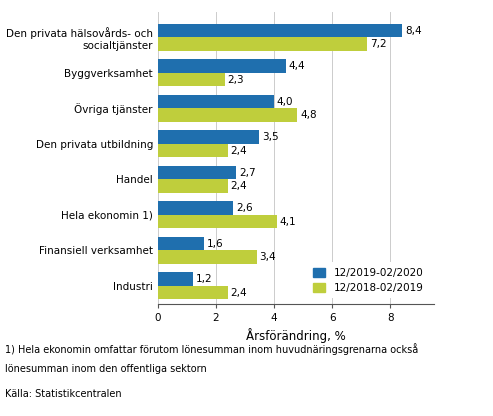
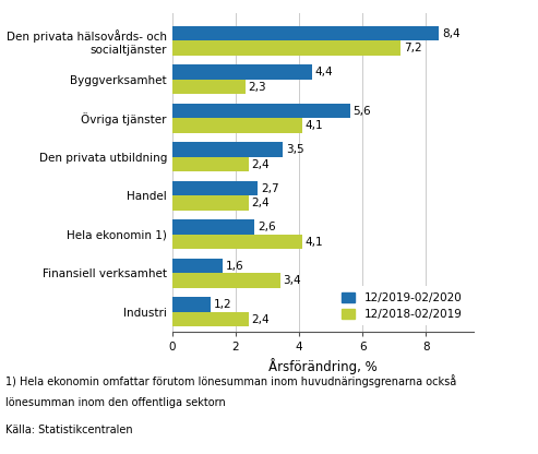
12/2019-02/2020/Övriga tjänster: 4,0 -> 5,6
12/2018-02/2019/Övriga tjänster: 4,8 -> 4,1
